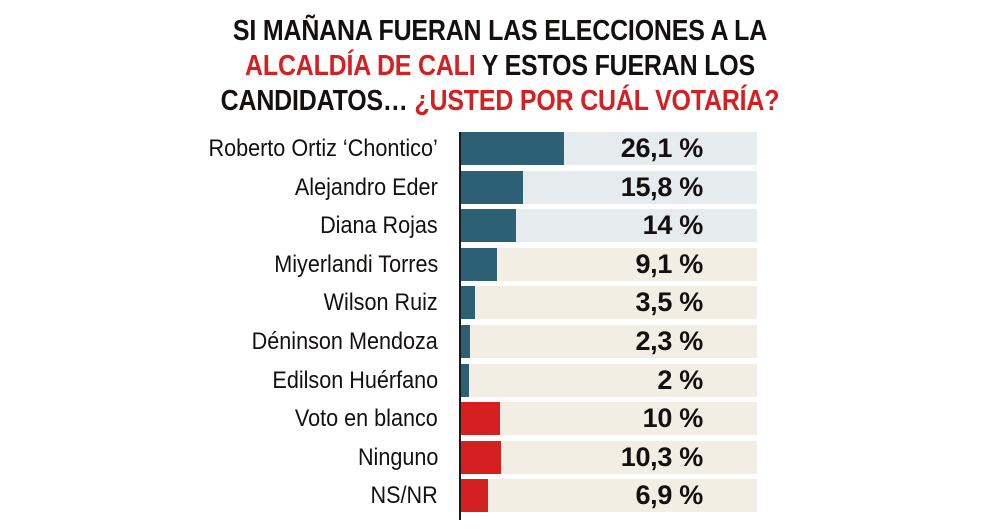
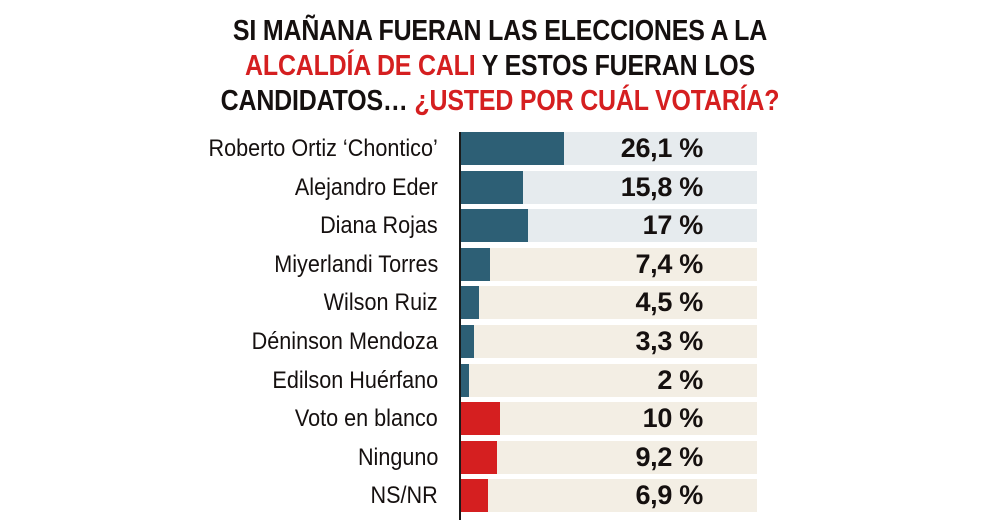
Diana Rojas: 14 -> 17
Miyerlandi Torres: 9,1 -> 7,4
Wilson Ruiz: 3,5 -> 4,5
Déninson Mendoza: 2,3 -> 3,3
Ninguno: 10,3 -> 9,2
